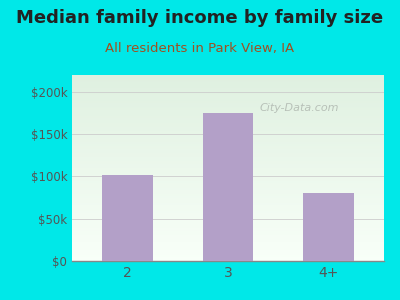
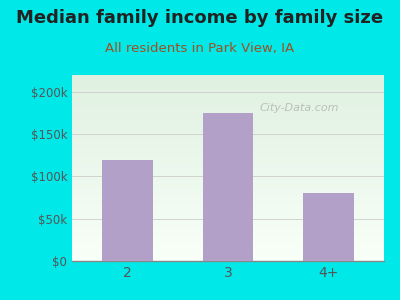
2: $102k -> $120k
